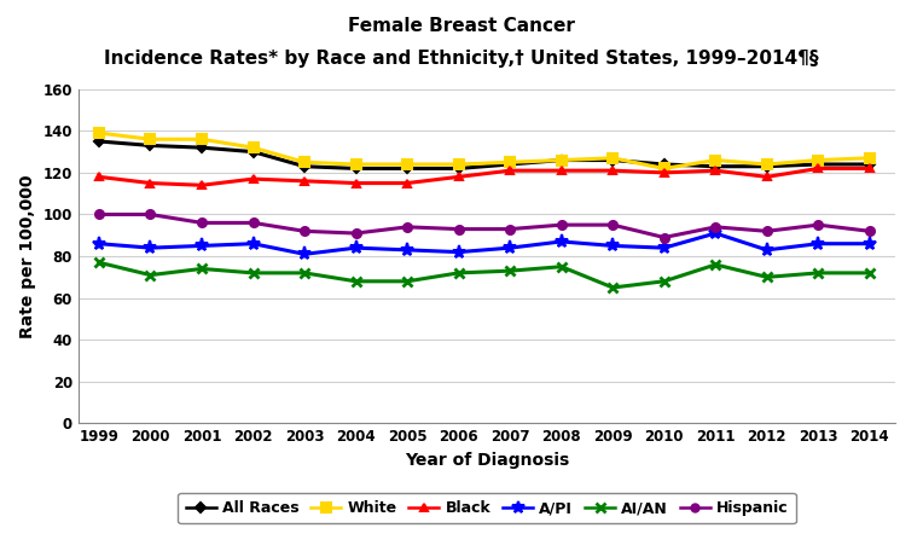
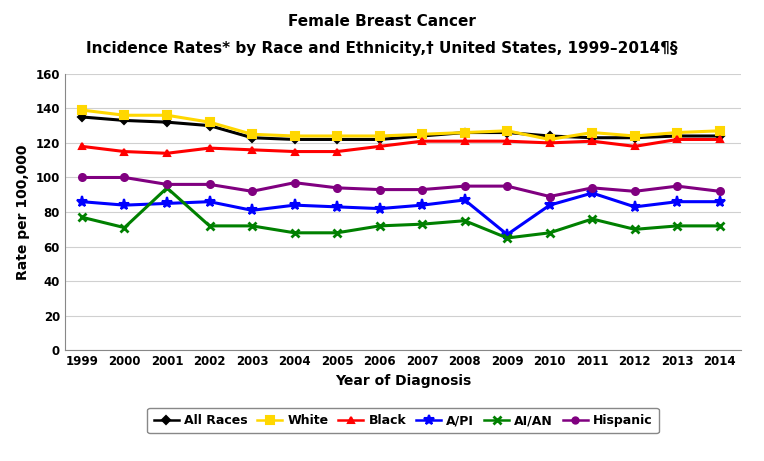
AI/AN/2001: 74 -> 94
Hispanic/2004: 91 -> 97
A/PI/2009: 85 -> 67
